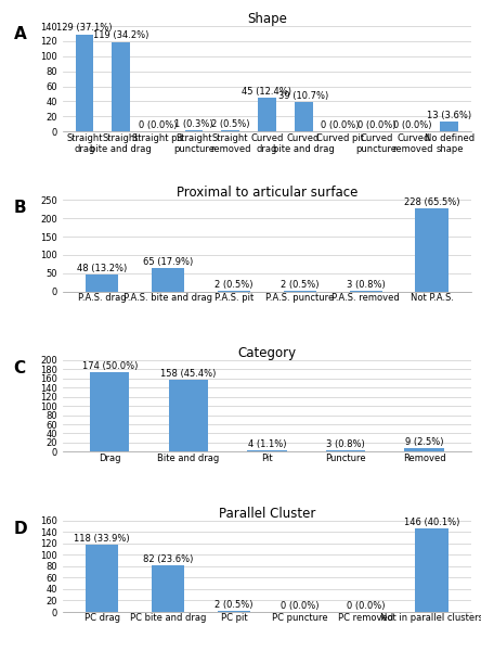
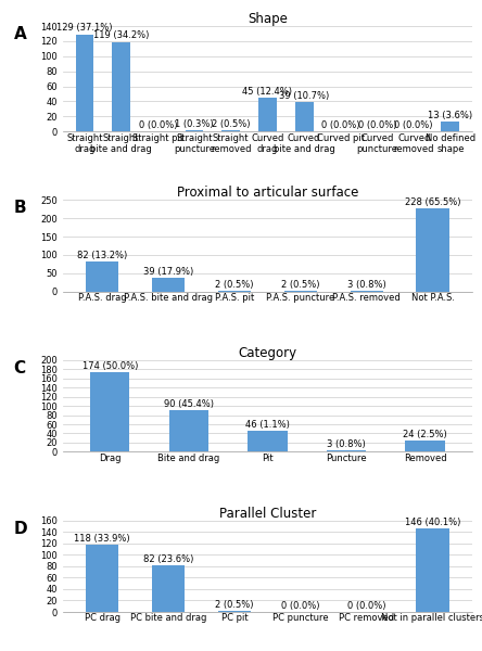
Proximal to articular surface/P.A.S. drag: 48 -> 82
Proximal to articular surface/P.A.S. bite and drag: 65 -> 39
Category/Bite and drag: 158 -> 90
Category/Pit: 4 -> 46
Category/Removed: 9 -> 24
